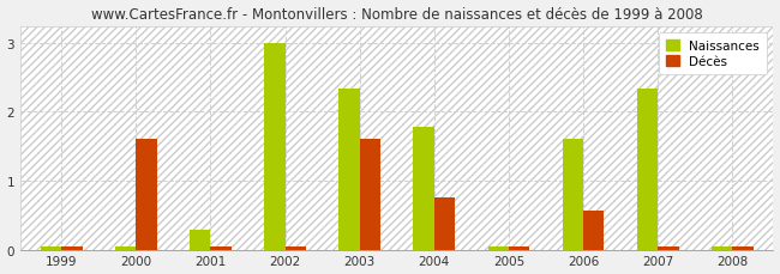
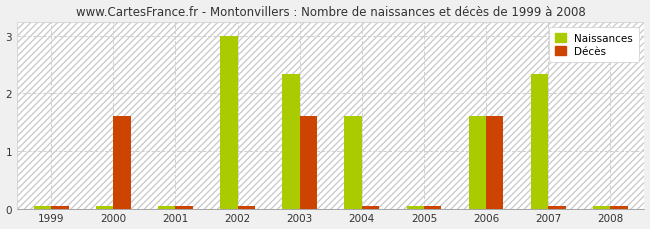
Naissances/2001: 0.28 -> 0.04
Naissances/2004: 1.78 -> 1.60
Décès/2004: 0.76 -> 0.04
Décès/2006: 0.56 -> 1.60
